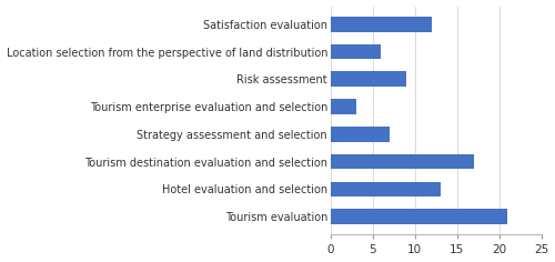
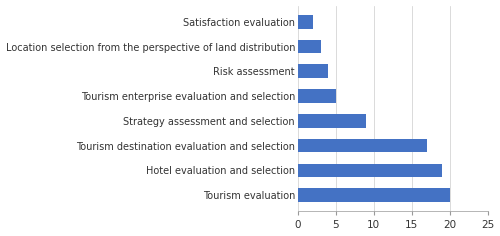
Satisfaction evaluation: 12 -> 2
Location selection from the perspective of land distribution: 6 -> 3
Risk assessment: 9 -> 4
Tourism enterprise evaluation and selection: 3 -> 5
Strategy assessment and selection: 7 -> 9
Hotel evaluation and selection: 13 -> 19
Tourism evaluation: 21 -> 20
